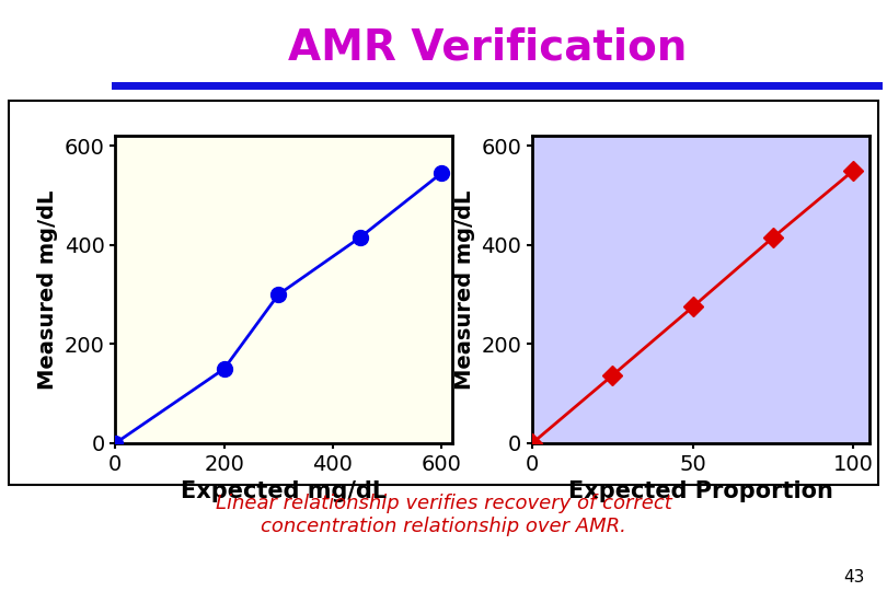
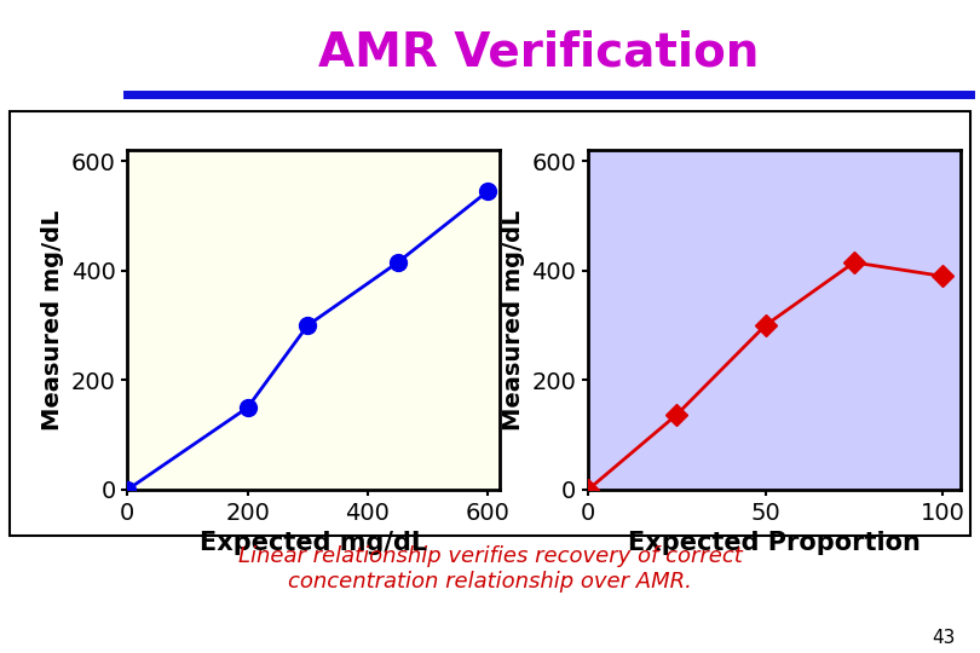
50: 275 -> 300
100: 550 -> 390
